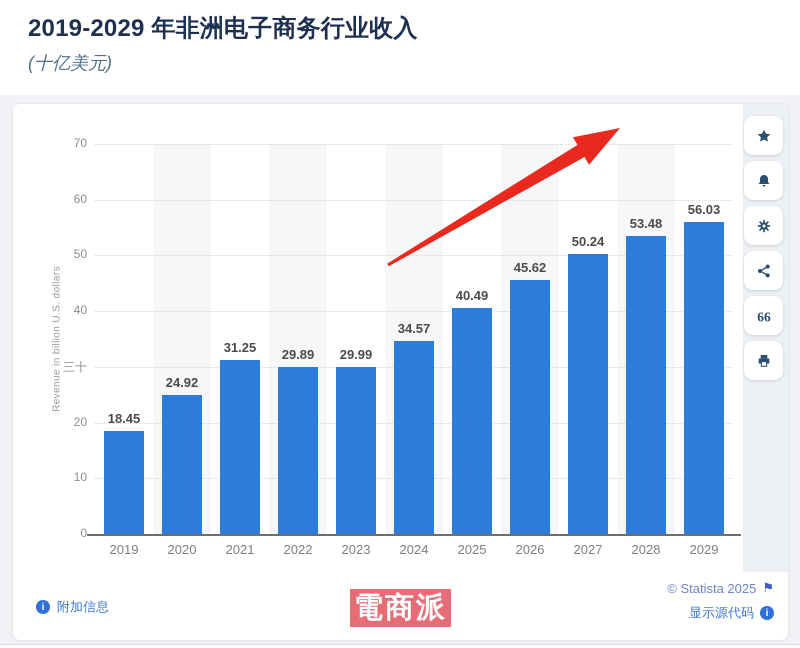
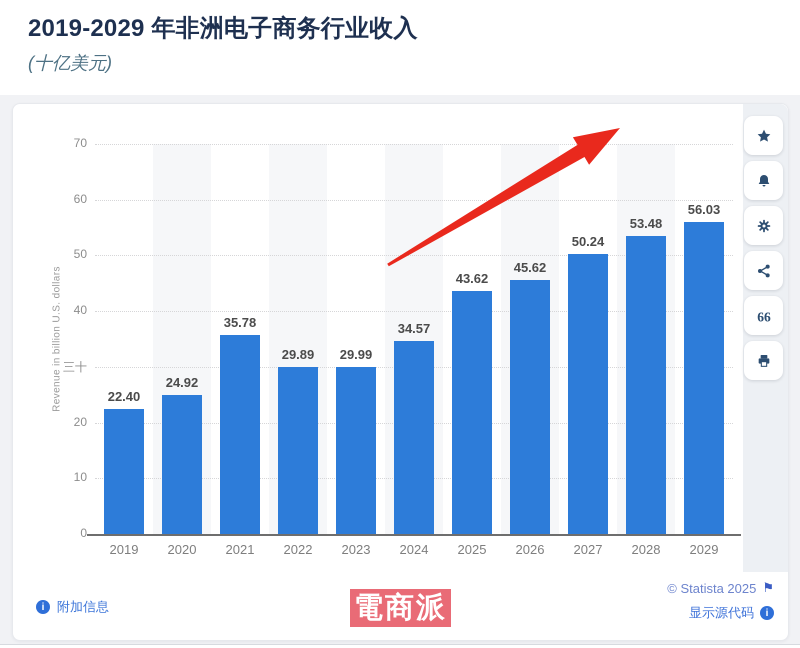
2019: 18.45 -> 22.40
2021: 31.25 -> 35.78
2025: 40.49 -> 43.62
